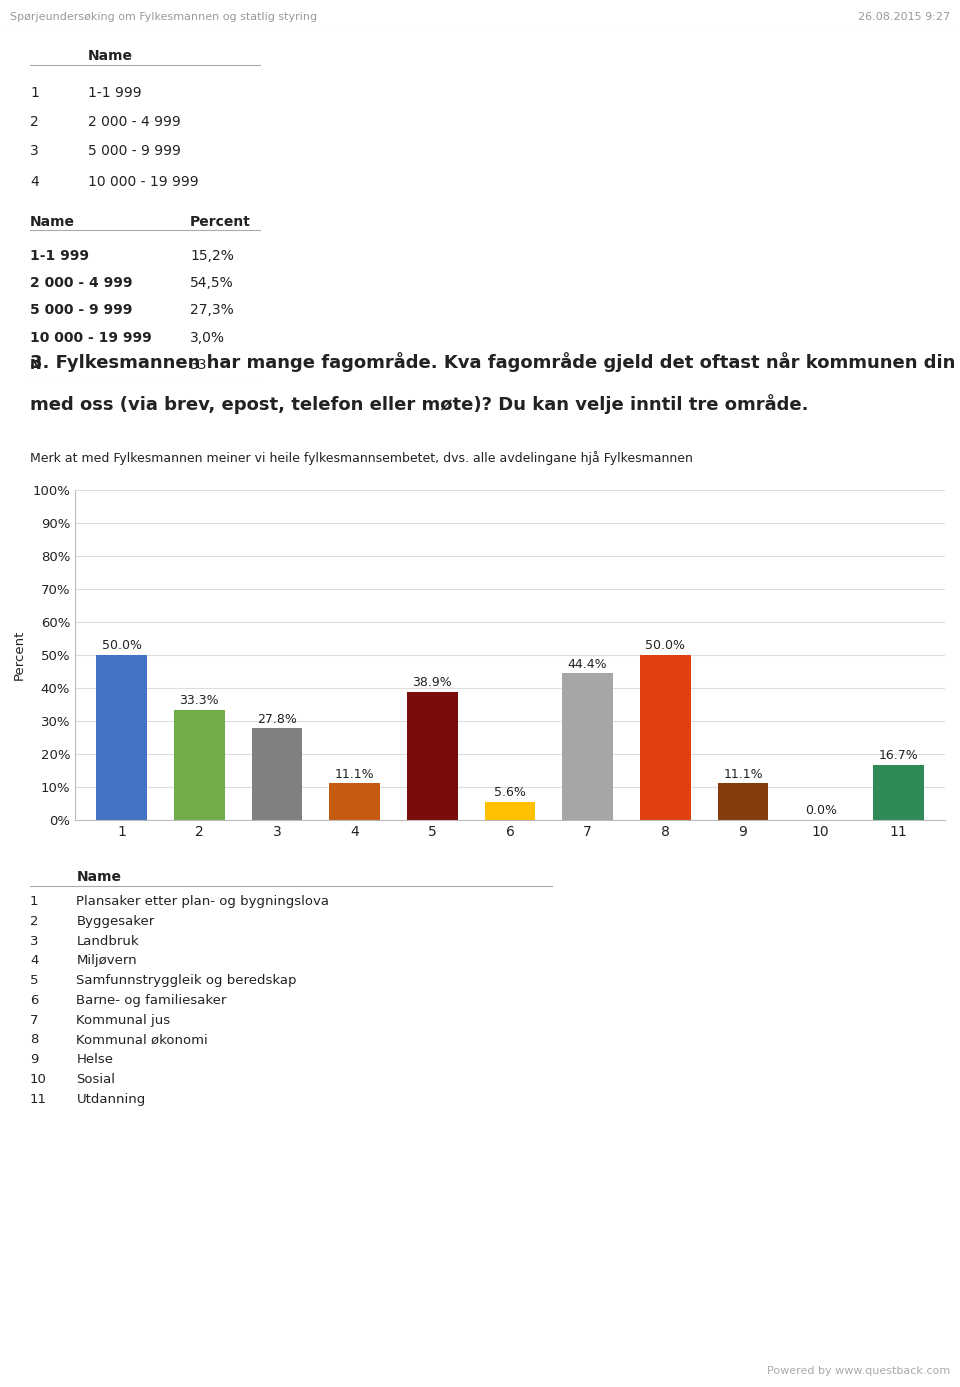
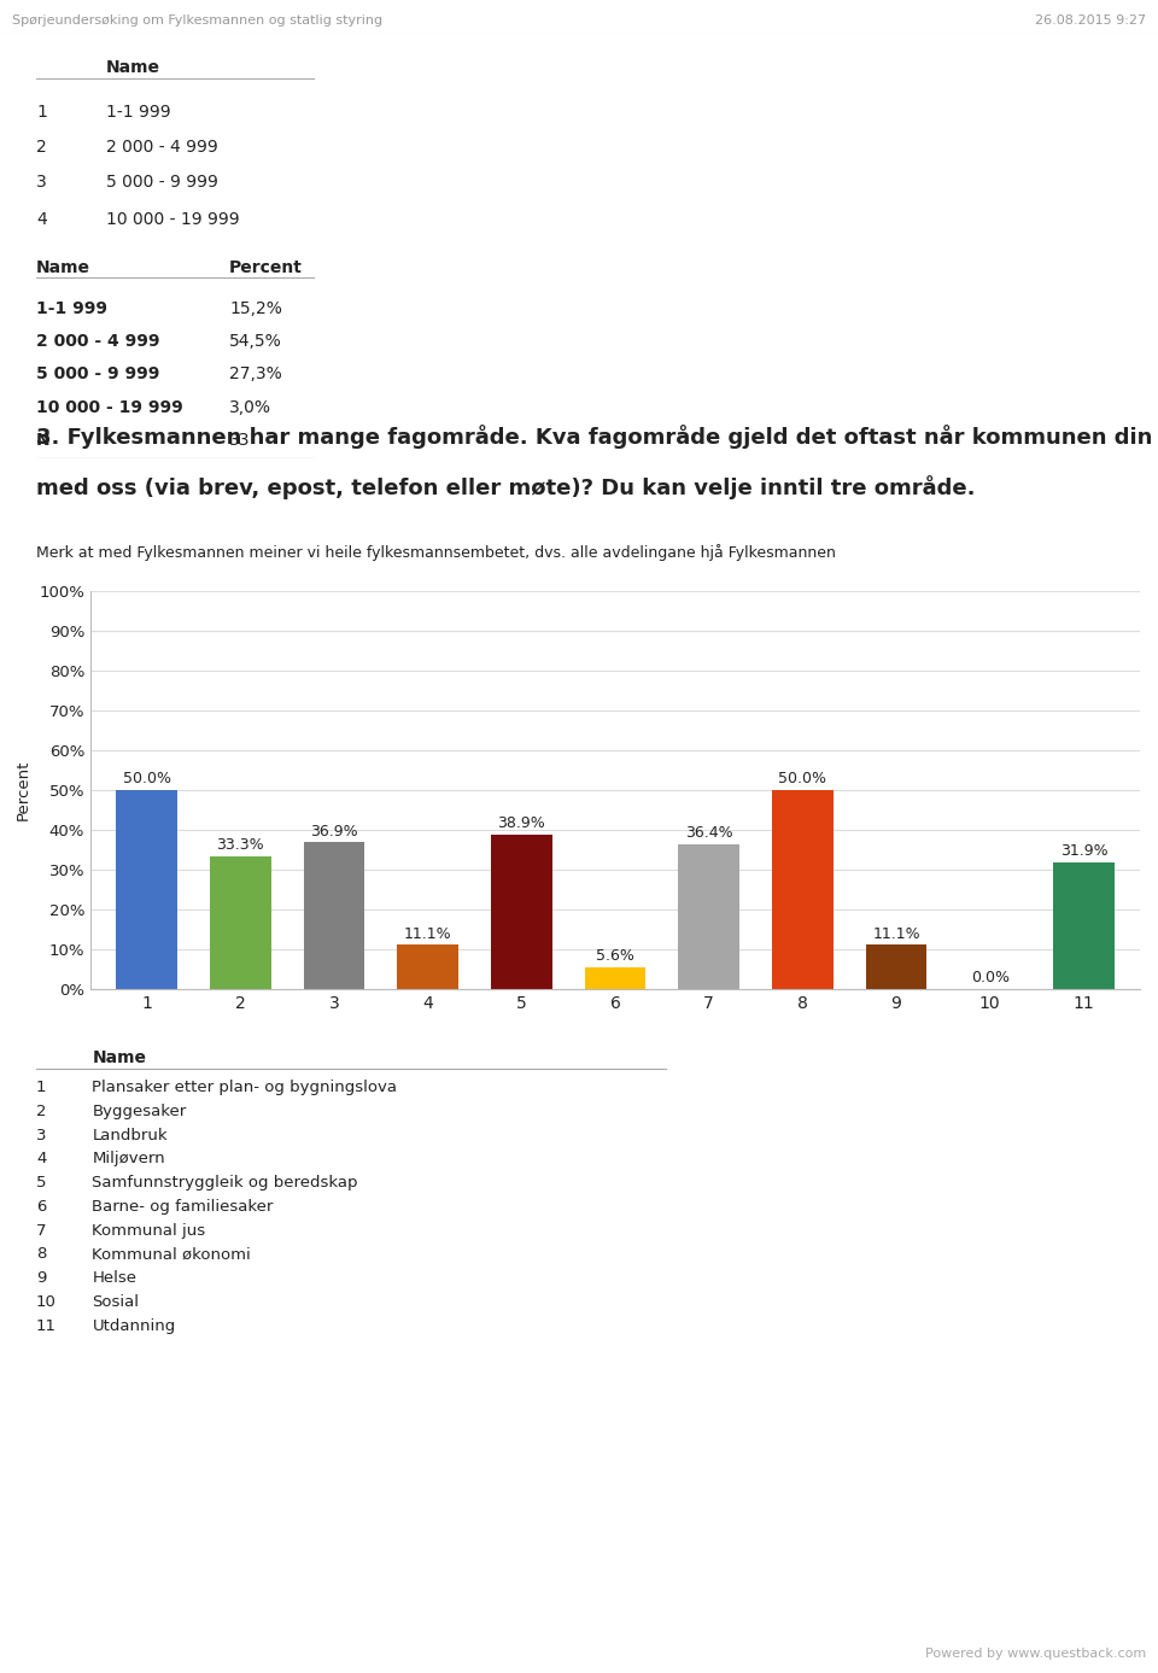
3: 27.8% -> 36.9%
7: 44.4% -> 36.4%
11: 16.7% -> 31.9%
